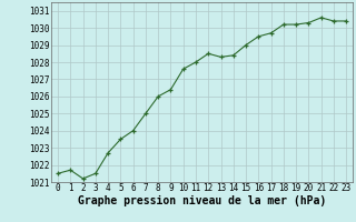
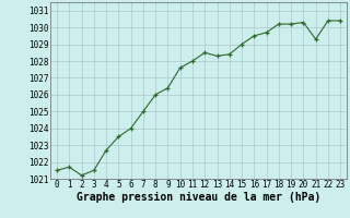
21: 1030.6 -> 1029.3
